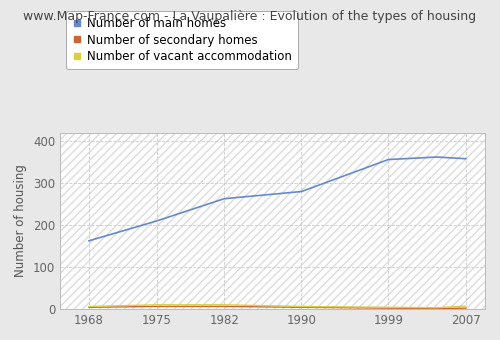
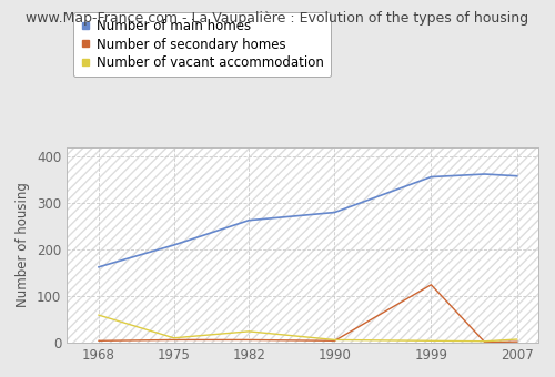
Number of vacant accommodation/1968: 7 -> 60
Number of vacant accommodation/1982: 11 -> 25
Number of secondary homes/1999: 3 -> 125
